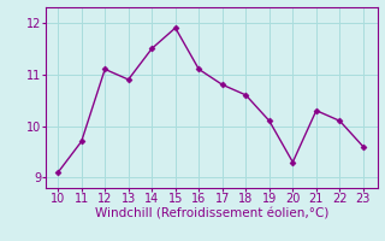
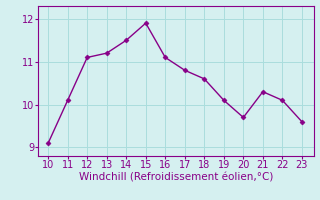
11: 9.7 -> 10.1
13: 10.9 -> 11.2
20: 9.3 -> 9.7
